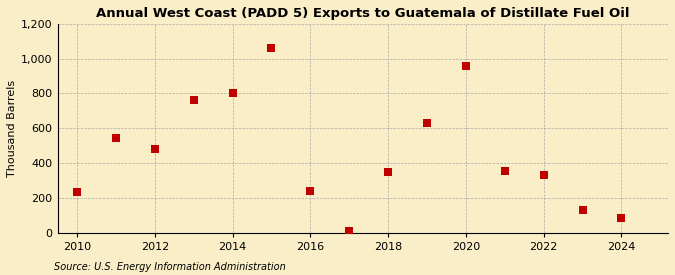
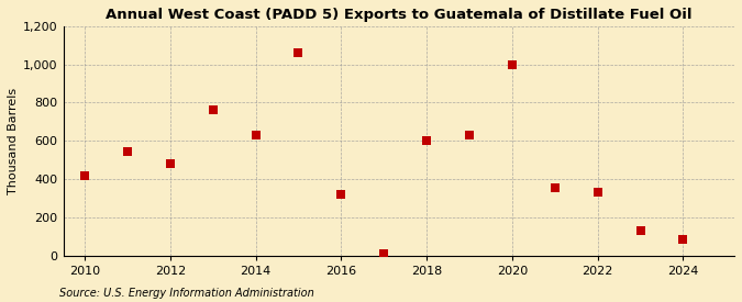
2010: 230 -> 420
2014: 800 -> 630
2016: 240 -> 320
2018: 350 -> 600
2020: 960 -> 1,000
